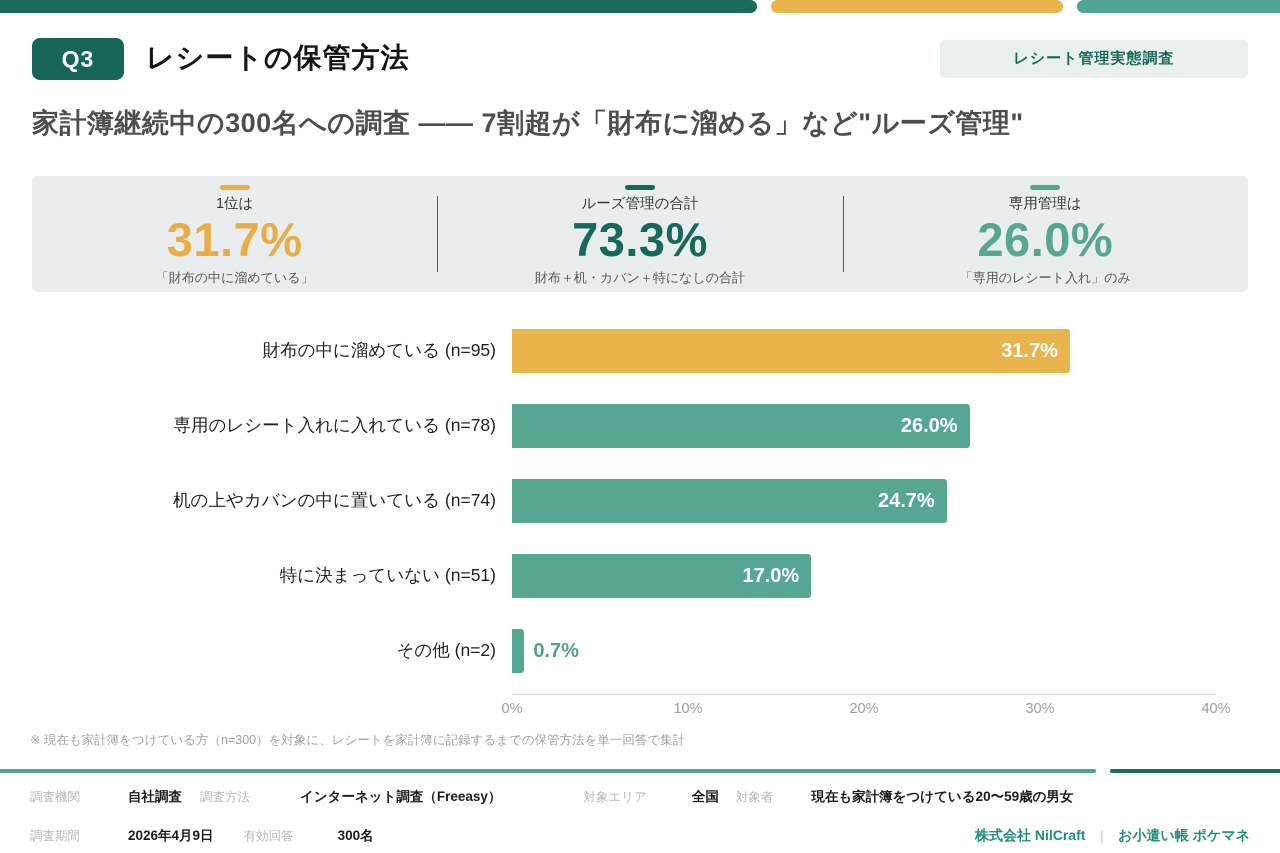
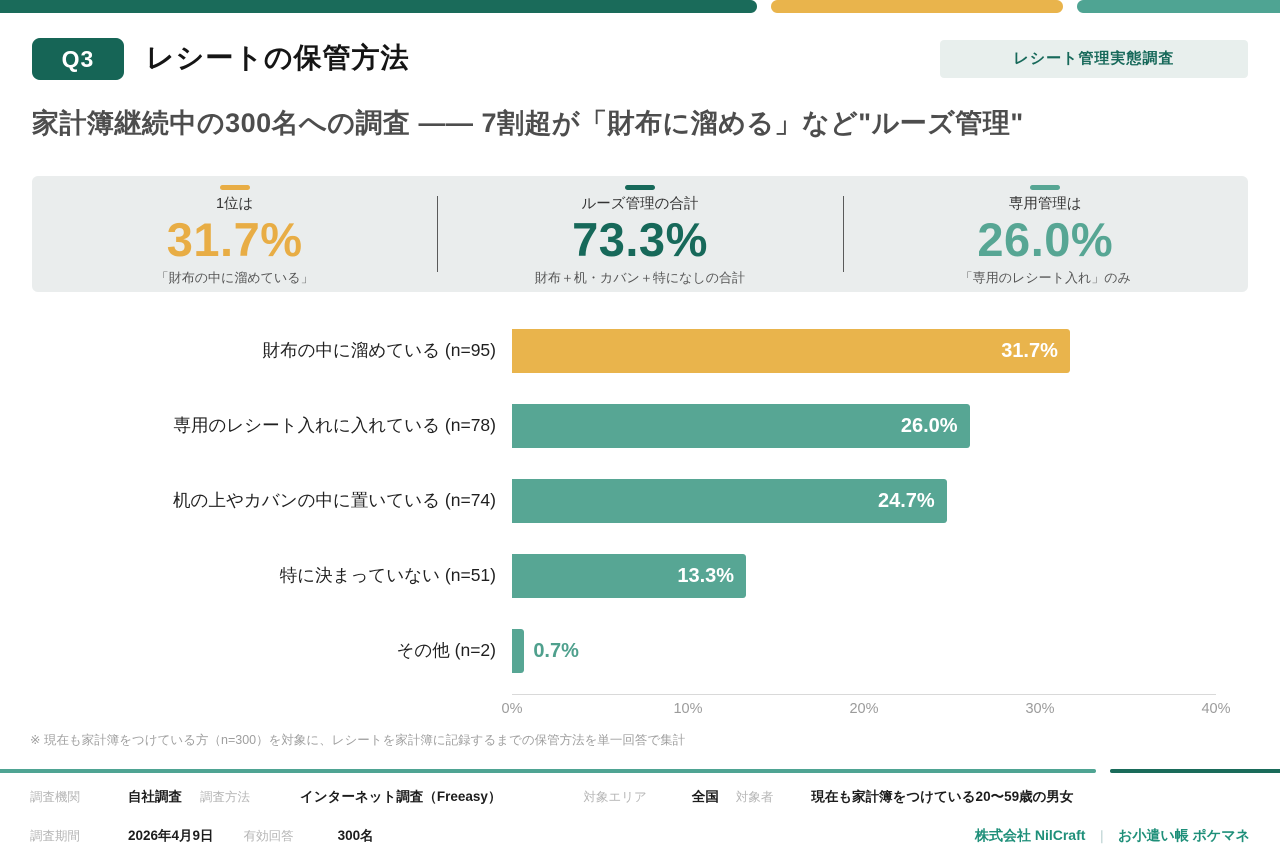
特に決まっていない (n=51): 17.0% -> 13.3%
